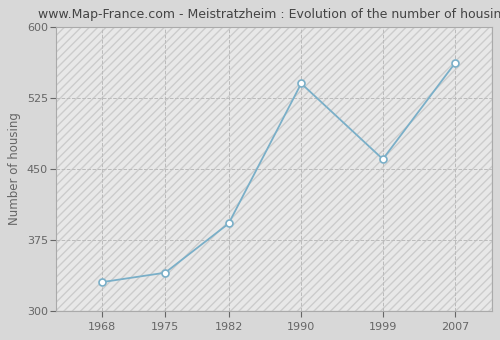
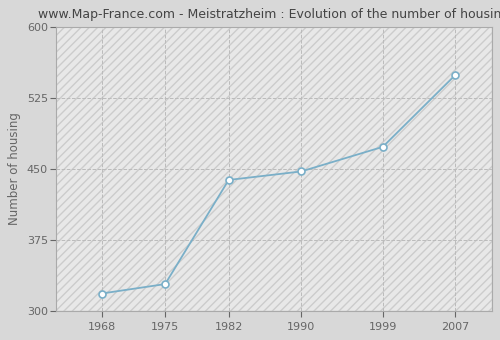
1968: 330 -> 318
1975: 340 -> 328
1982: 392 -> 438
1990: 540 -> 447
1999: 460 -> 473
2007: 562 -> 549
